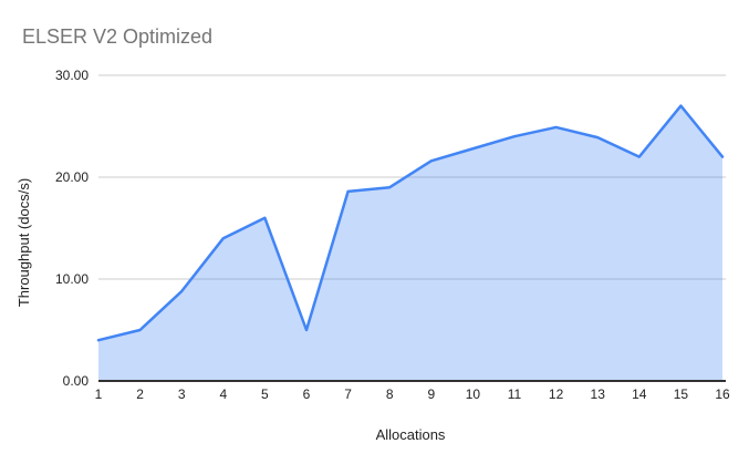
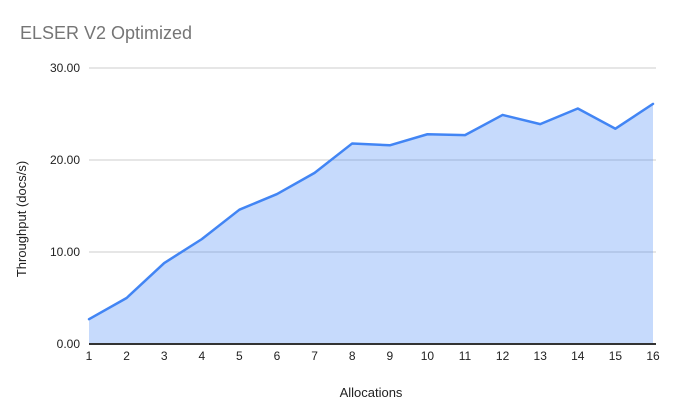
1: 4 -> 3
4: 14 -> 11
5: 16 -> 15
6: 5 -> 16
8: 19 -> 22
11: 24 -> 23
14: 22 -> 26
15: 27 -> 23
16: 22 -> 26
